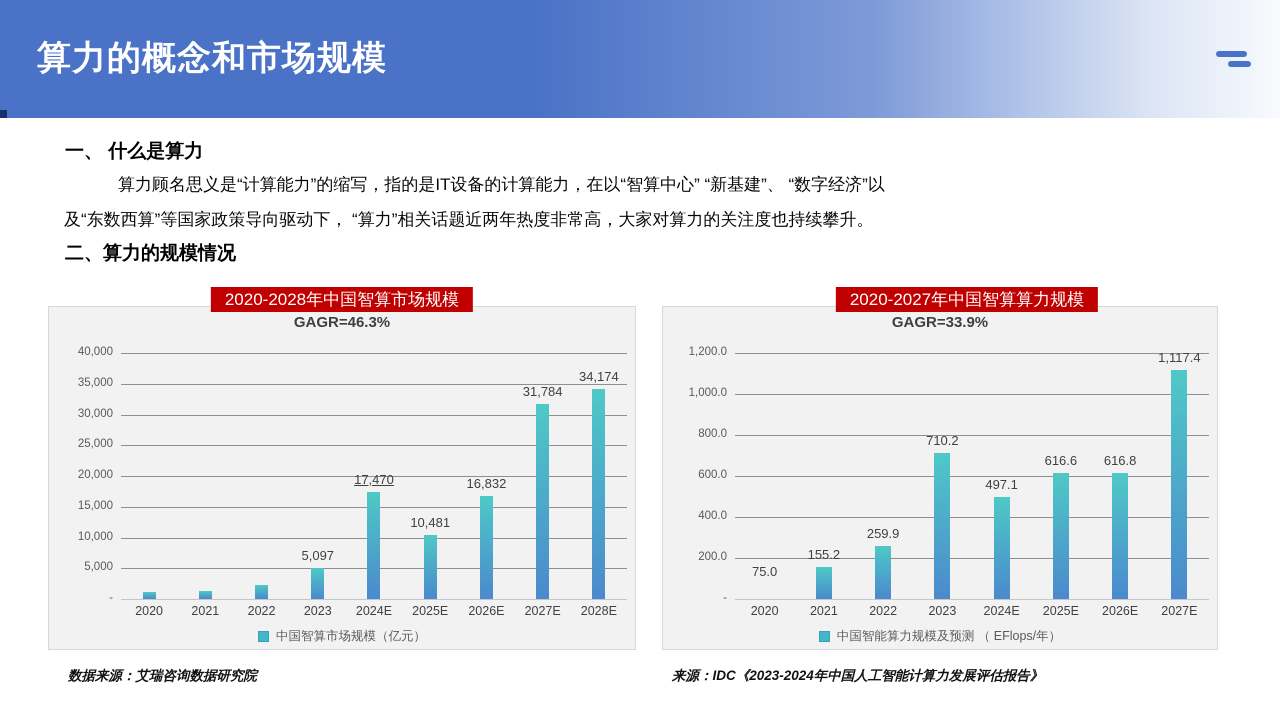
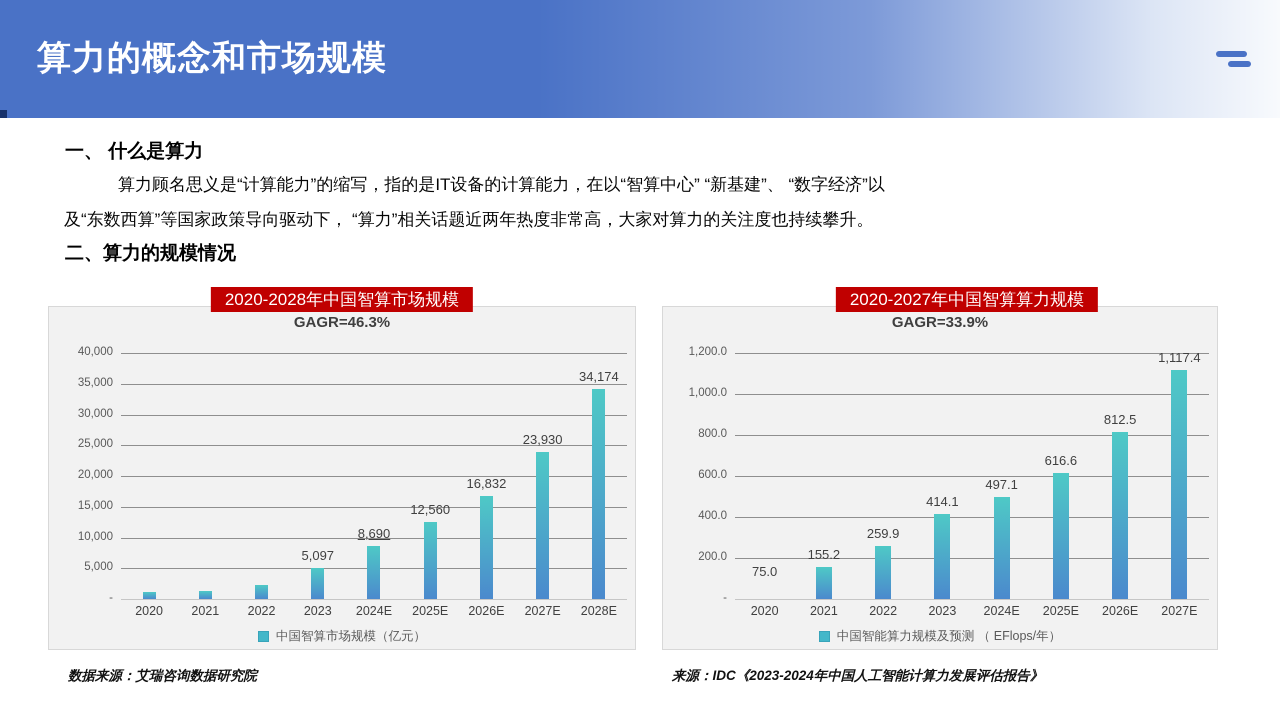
2020-2028年中国智算市场规模/2024E: 17,470 -> 8,690
2020-2028年中国智算市场规模/2025E: 10,481 -> 12,560
2020-2028年中国智算市场规模/2027E: 31,784 -> 23,930
2020-2027年中国智算算力规模/2023: 710.2 -> 414.1
2020-2027年中国智算算力规模/2026E: 616.8 -> 812.5
